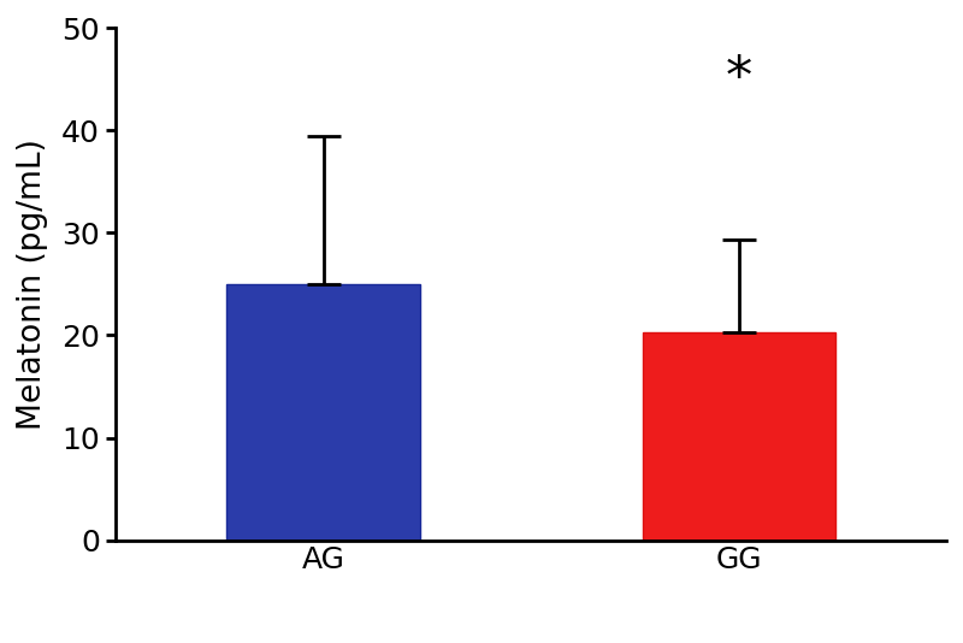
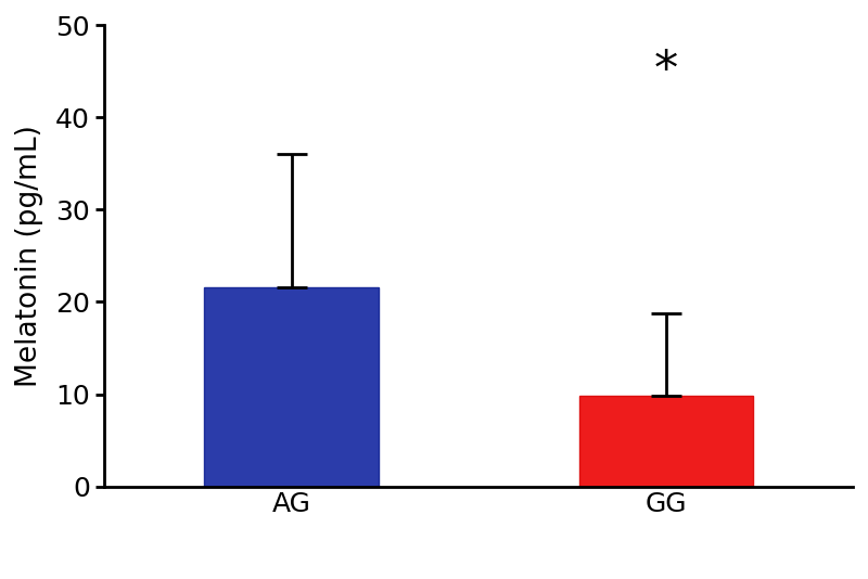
AG: 25.0 -> 21.6
GG: 20.3 -> 9.8
